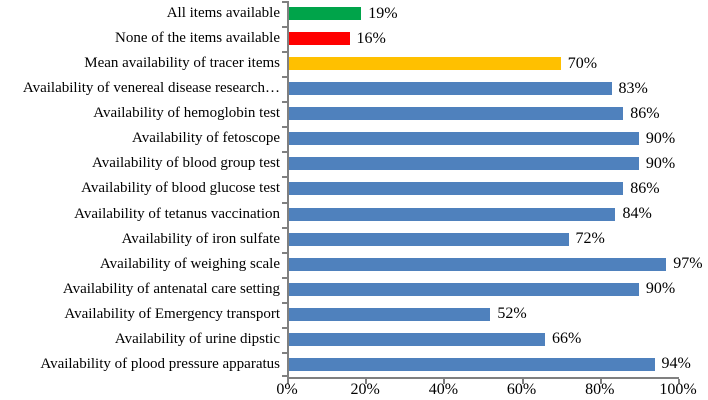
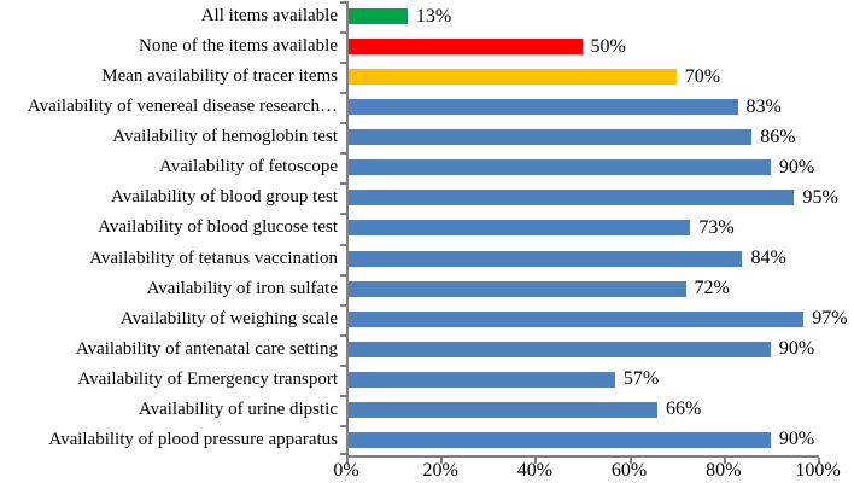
All items available: 19% -> 13%
None of the items available: 16% -> 50%
Availability of blood group test: 90% -> 95%
Availability of blood glucose test: 86% -> 73%
Availability of Emergency transport: 52% -> 57%
Availability of plood pressure apparatus: 94% -> 90%
